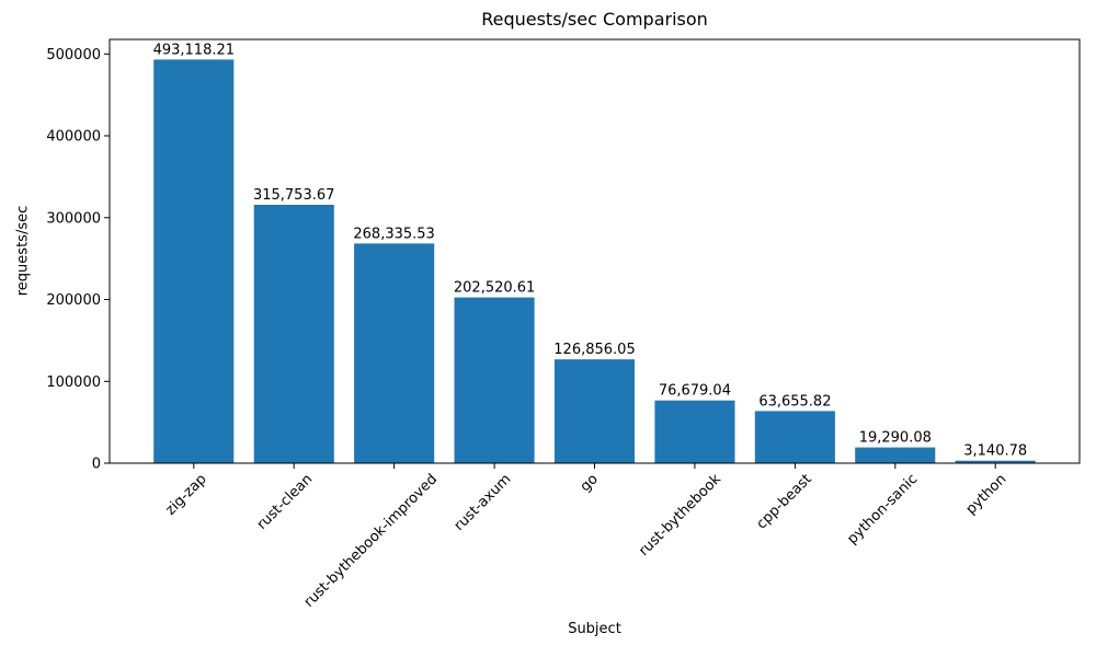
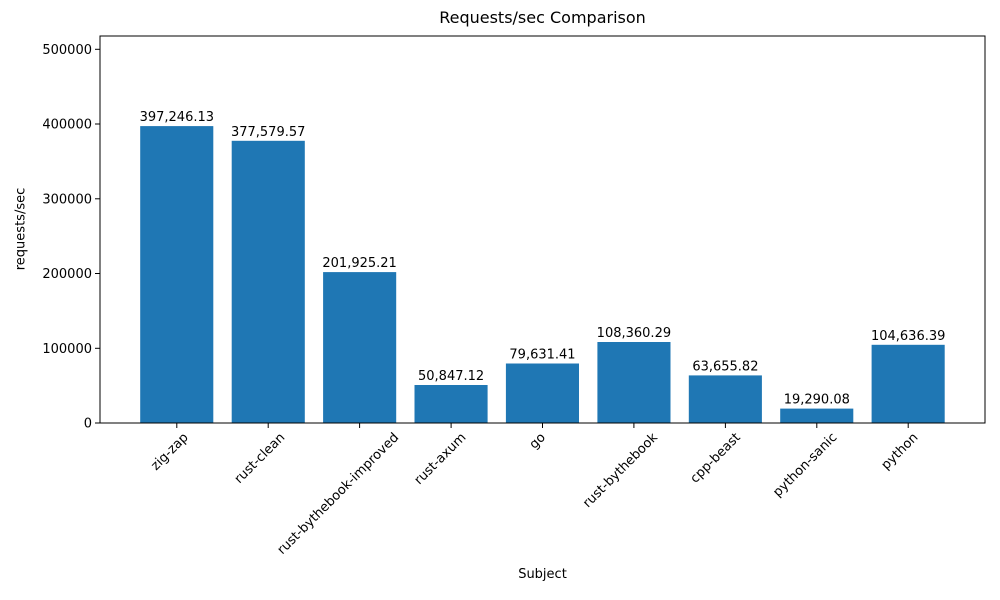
zig-zap: 493,118.21 -> 397,246.13
rust-clean: 315,753.67 -> 377,579.57
rust-bythebook-improved: 268,335.53 -> 201,925.21
rust-axum: 202,520.61 -> 50,847.12
go: 126,856.05 -> 79,631.41
rust-bythebook: 76,679.04 -> 108,360.29
python: 3,140.78 -> 104,636.39
